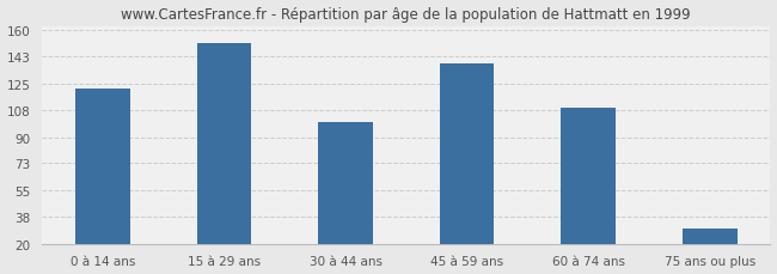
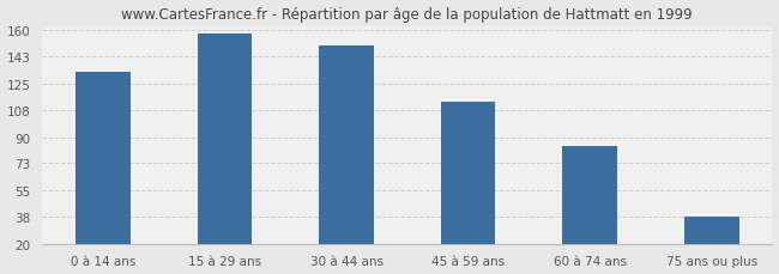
0 à 14 ans: 122 -> 133
15 à 29 ans: 152 -> 158
30 à 44 ans: 100 -> 150
45 à 59 ans: 138 -> 113
60 à 74 ans: 109 -> 84
75 ans ou plus: 30 -> 38
